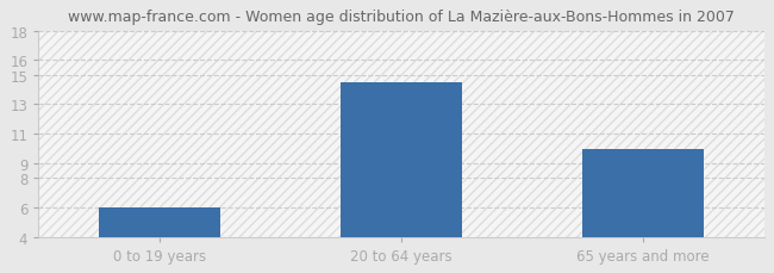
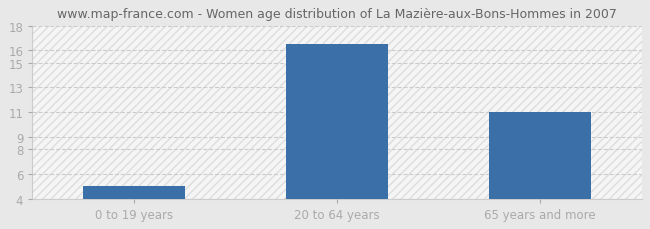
0 to 19 years: 6.0 -> 5.0
20 to 64 years: 14.5 -> 16.5
65 years and more: 10.0 -> 11.0
